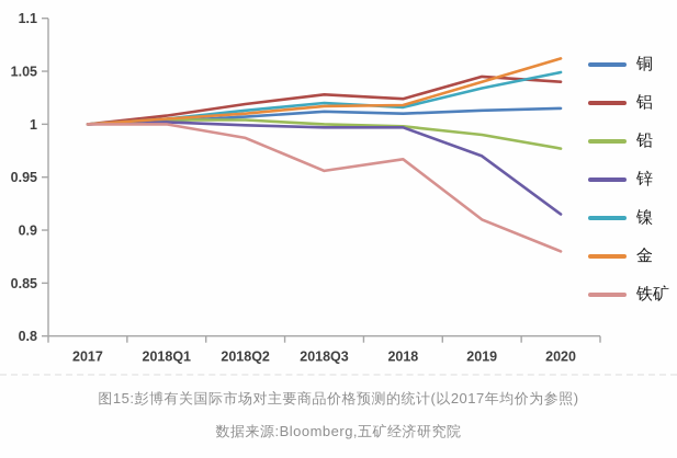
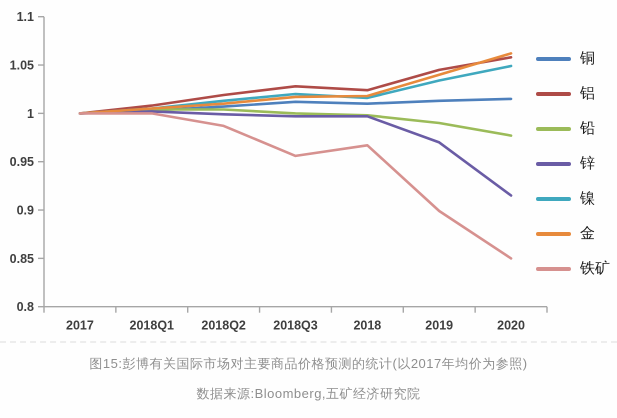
铁矿/2019: 0.91 -> 0.90
铝/2020: 1.04 -> 1.06
铁矿/2020: 0.88 -> 0.85
